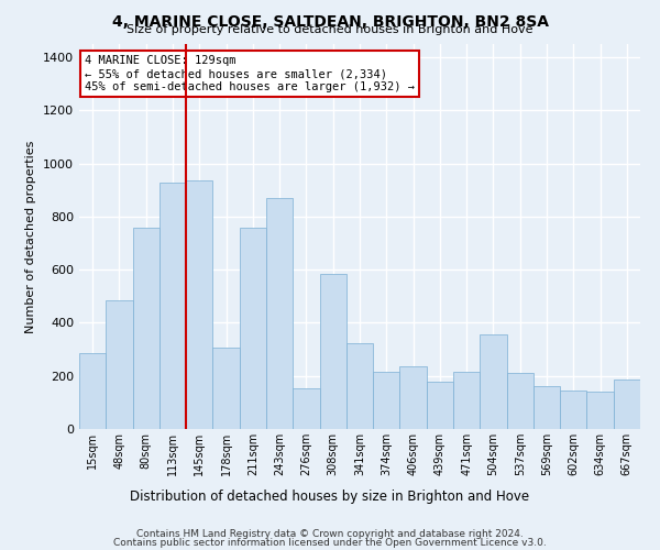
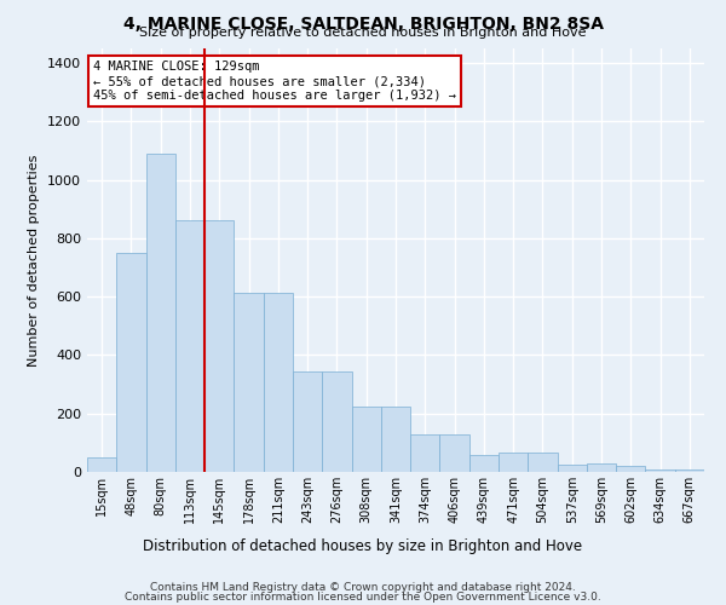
15sqm: 285 -> 50
48sqm: 485 -> 750
80sqm: 760 -> 1090
113sqm: 930 -> 860
145sqm: 935 -> 860
178sqm: 305 -> 615
211sqm: 760 -> 615
243sqm: 870 -> 345
276sqm: 155 -> 345
308sqm: 585 -> 225
341sqm: 325 -> 225
374sqm: 215 -> 130
406sqm: 235 -> 130
439sqm: 180 -> 60
471sqm: 215 -> 65
504sqm: 355 -> 65
537sqm: 210 -> 25
569sqm: 160 -> 30
602sqm: 145 -> 20
634sqm: 140 -> 10
667sqm: 185 -> 10
